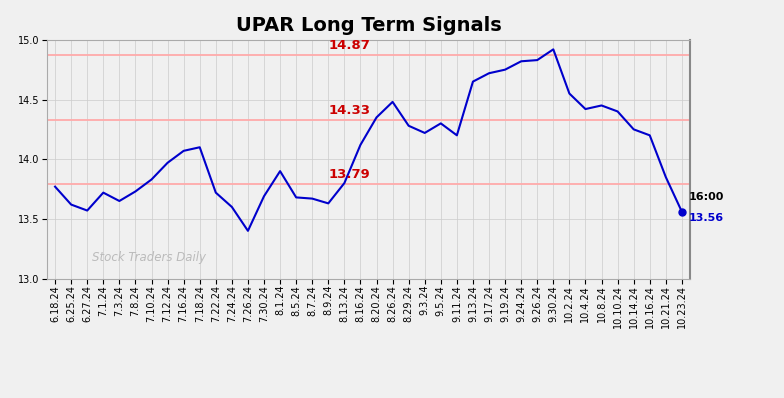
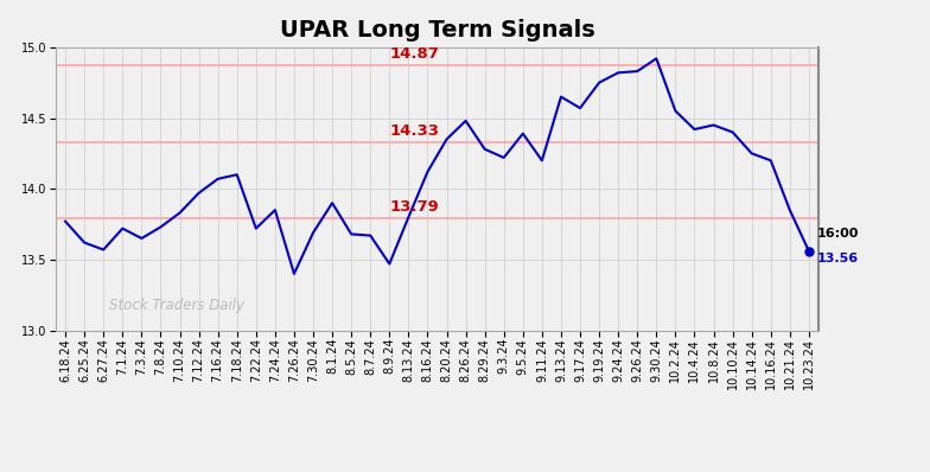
7.24.24: 13.60 -> 13.85
8.9.24: 13.63 -> 13.47
9.5.24: 14.30 -> 14.39
9.17.24: 14.72 -> 14.57
